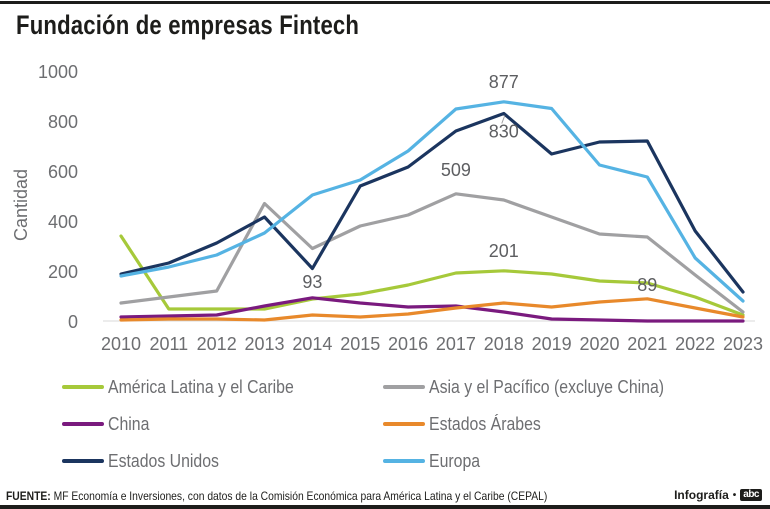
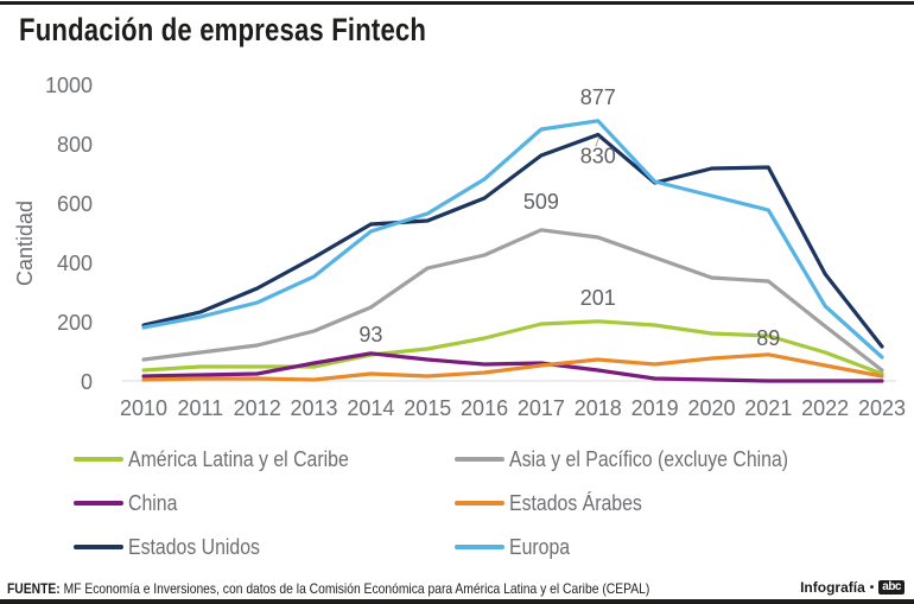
América Latina y el Caribe/2010: 340 -> 40
Asia y el Pacífico (excluye China)/2013: 470 -> 170
Asia y el Pacífico (excluye China)/2014: 290 -> 250
Estados Unidos/2014: 210 -> 530
Europa/2019: 850 -> 670
